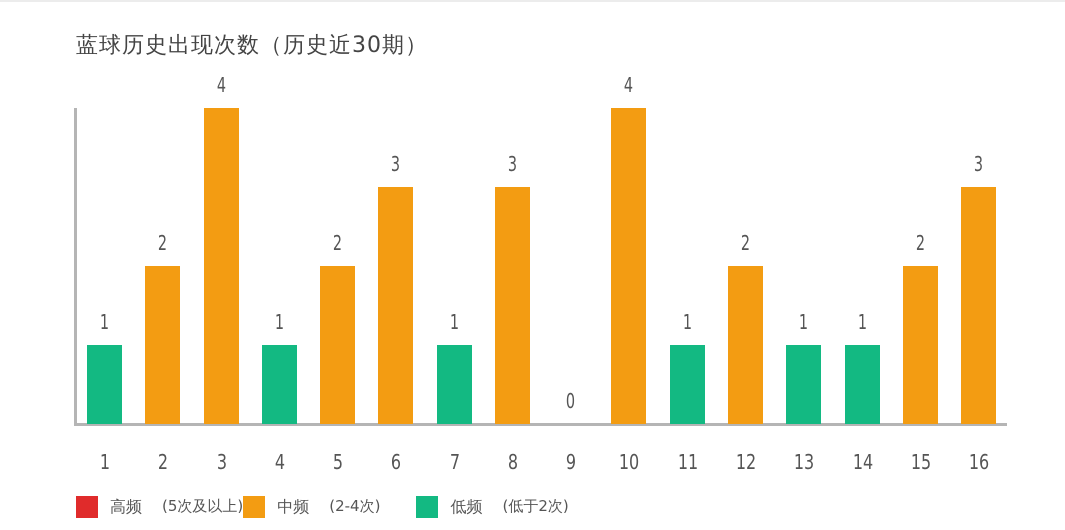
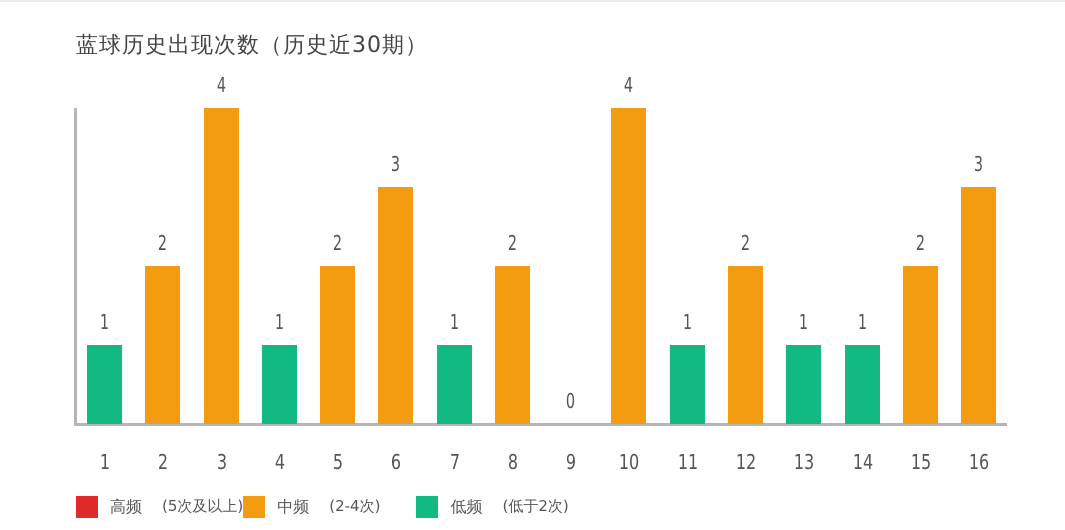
8: 3 -> 2
